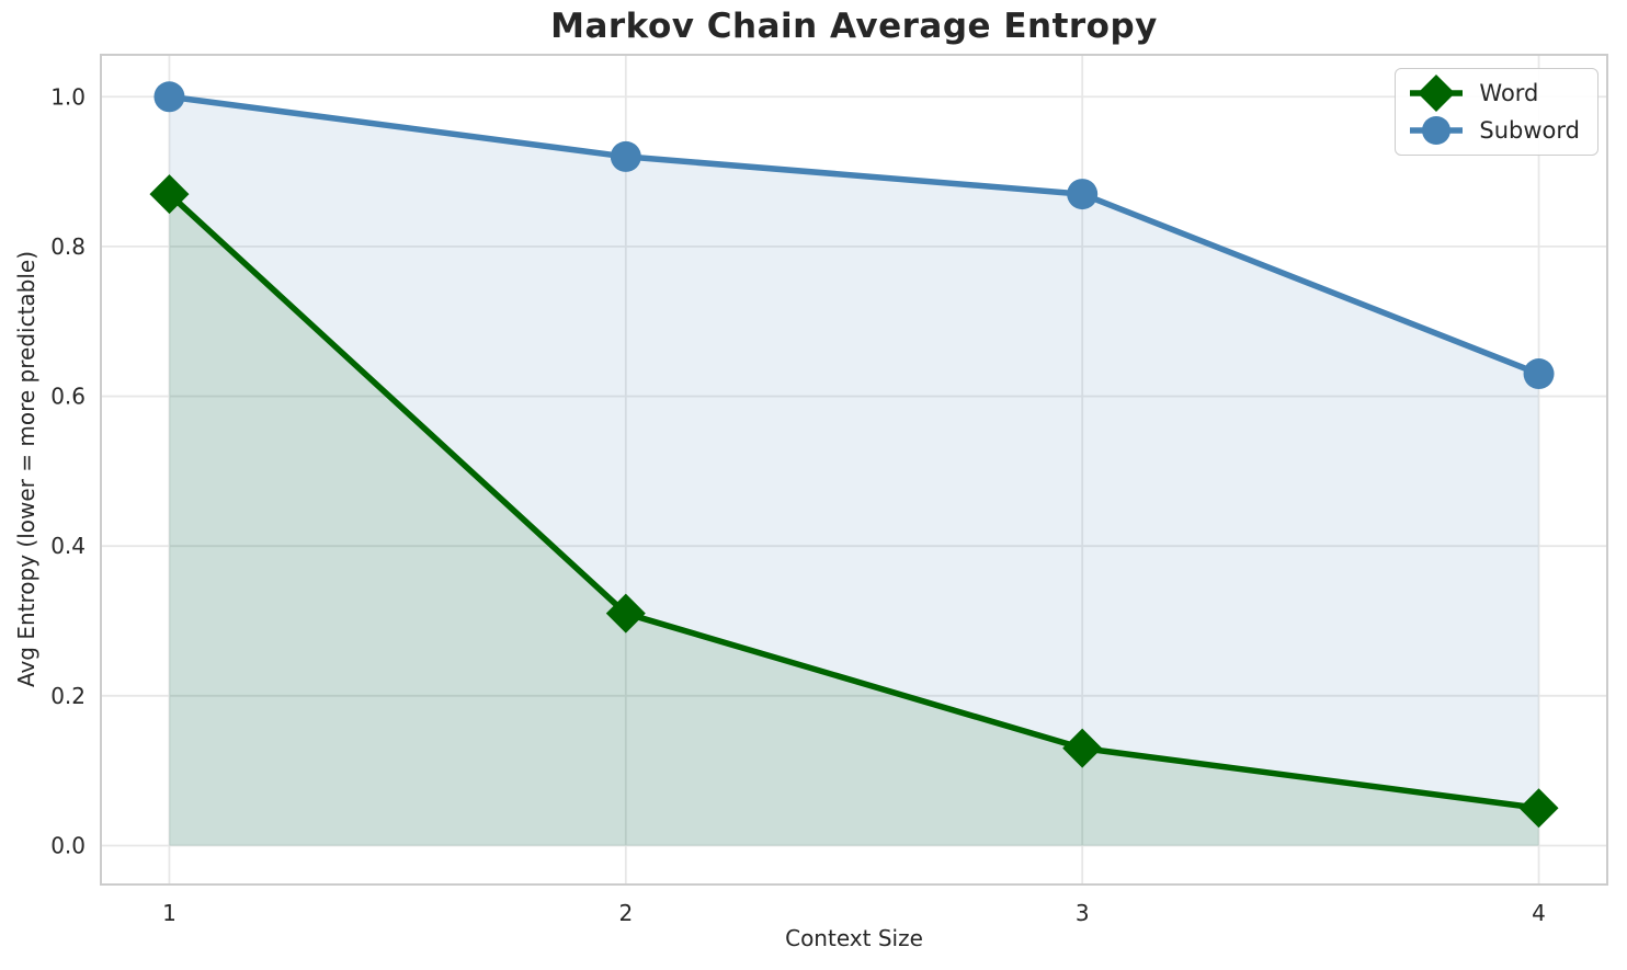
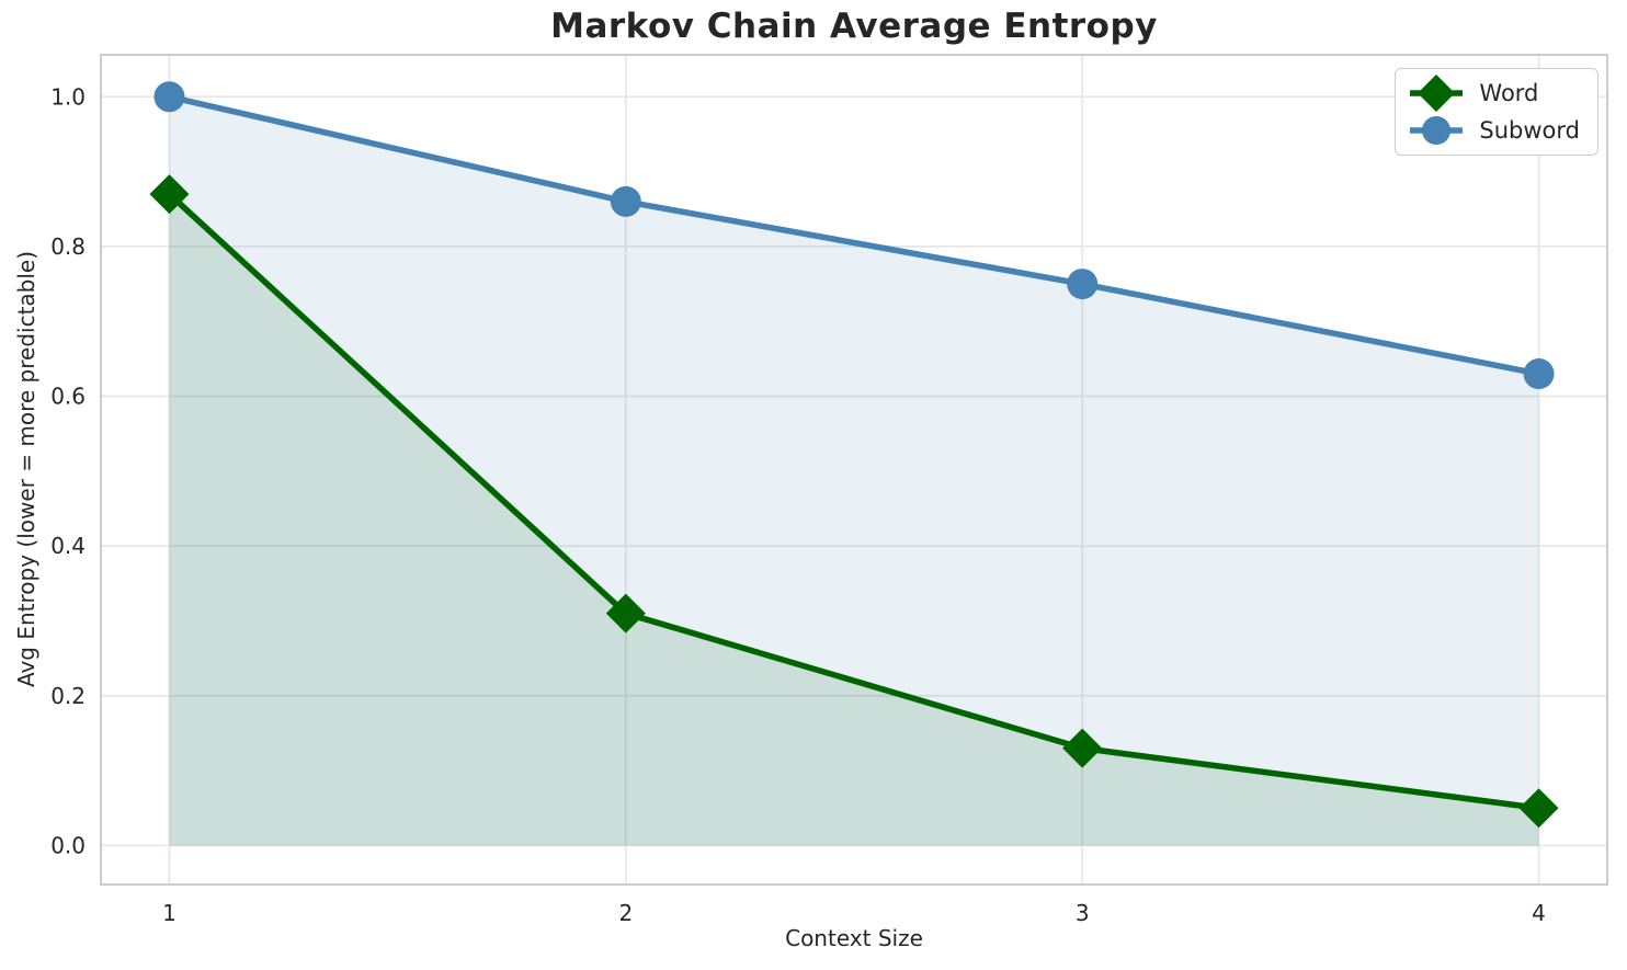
Subword/2: 0.92 -> 0.86
Subword/3: 0.87 -> 0.75
